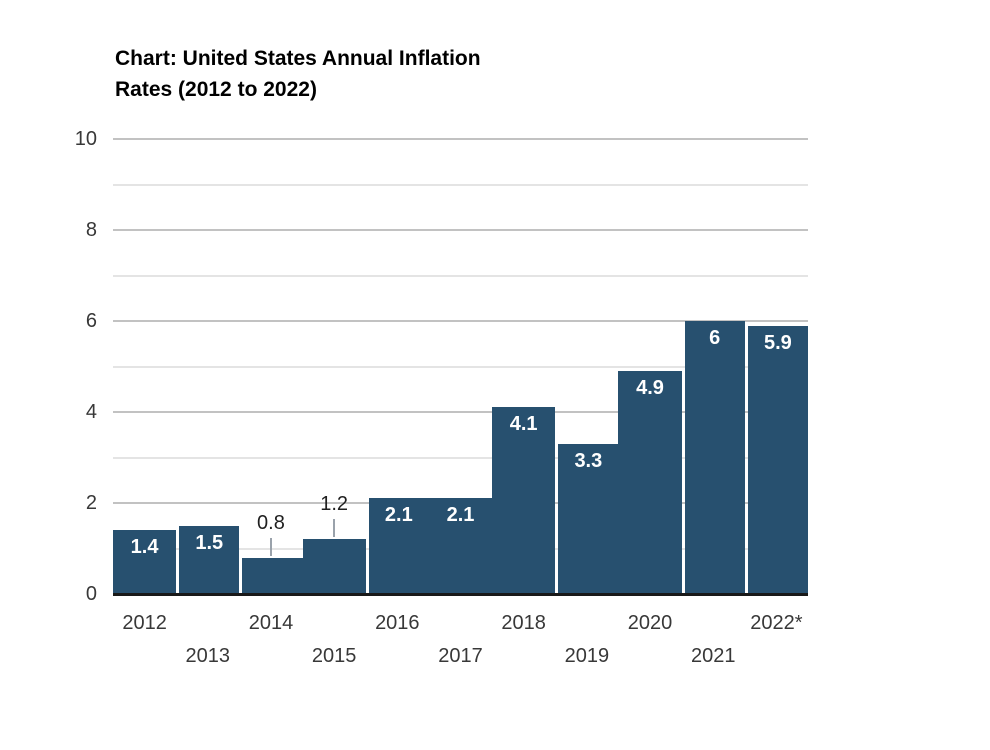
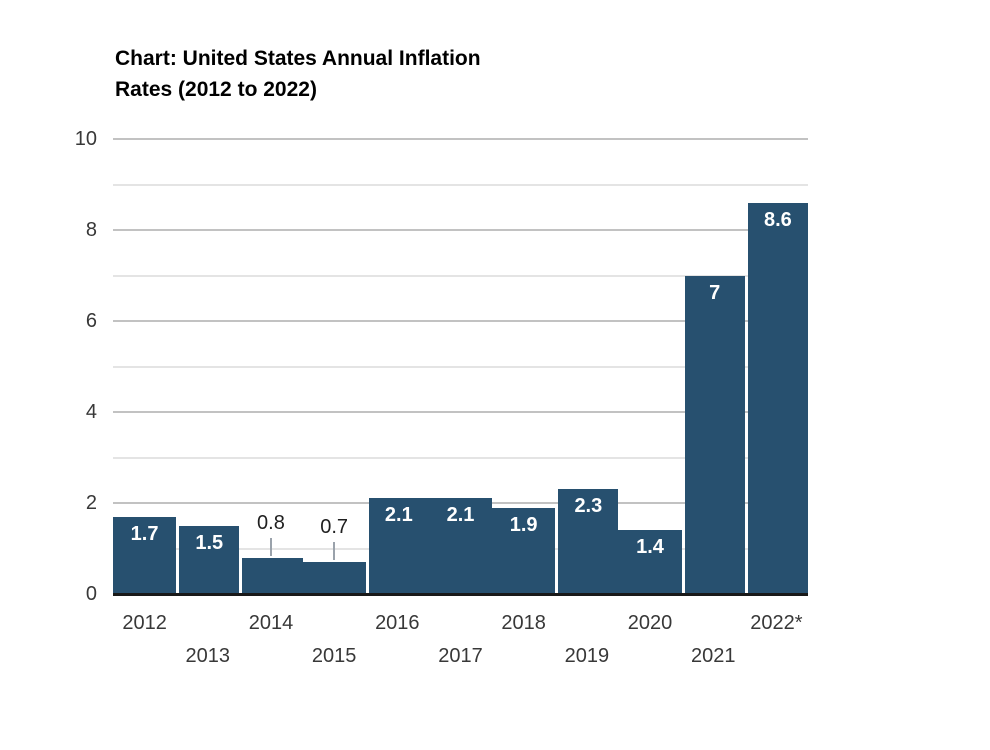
2012: 1.4 -> 1.7
2015: 1.2 -> 0.7
2018: 4.1 -> 1.9
2019: 3.3 -> 2.3
2020: 4.9 -> 1.4
2021: 6 -> 7
2022*: 5.9 -> 8.6
